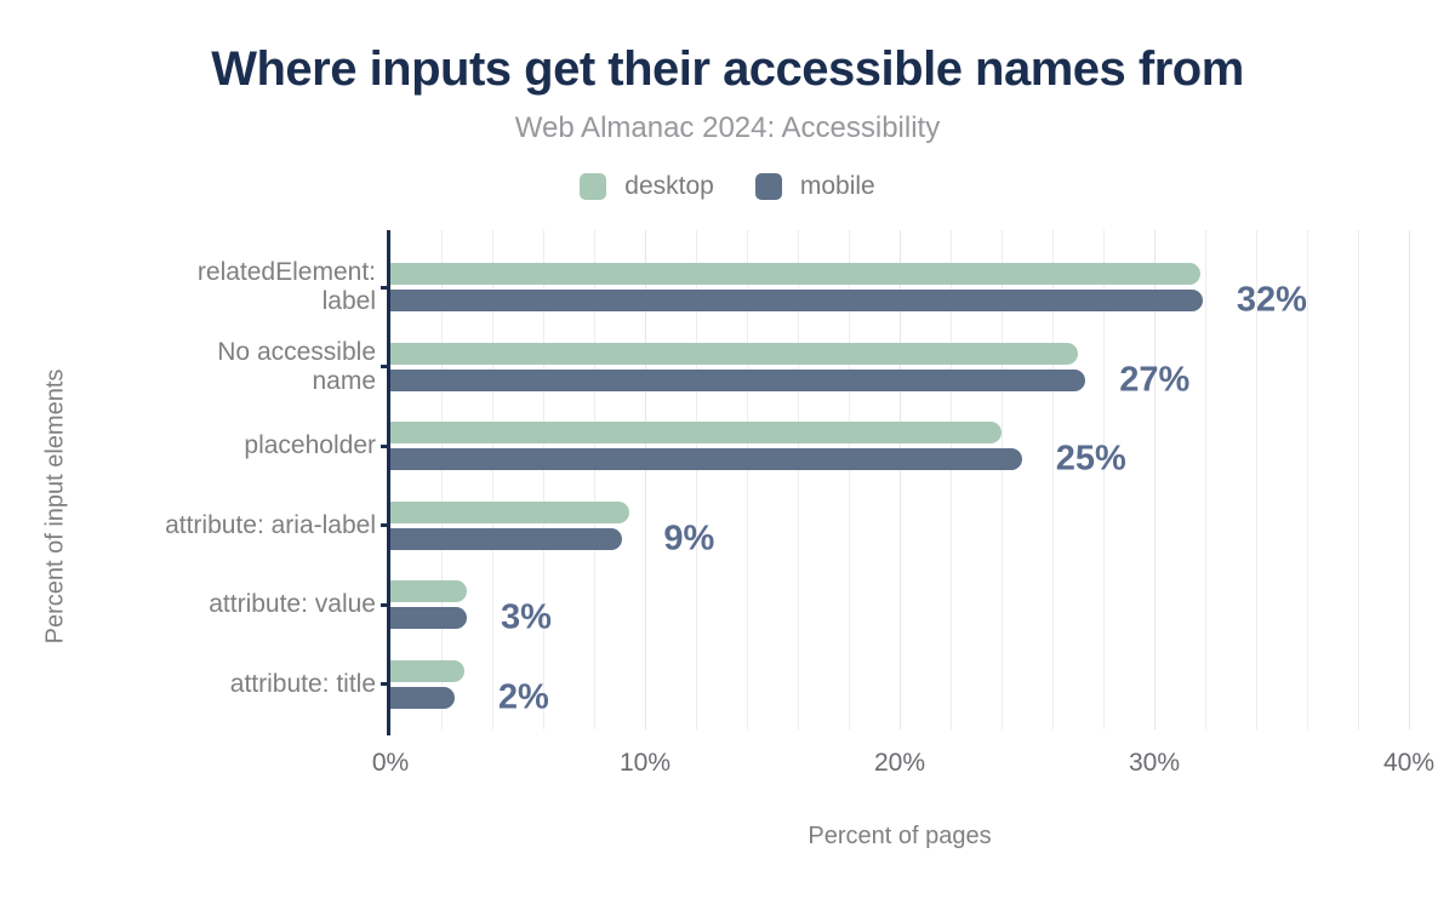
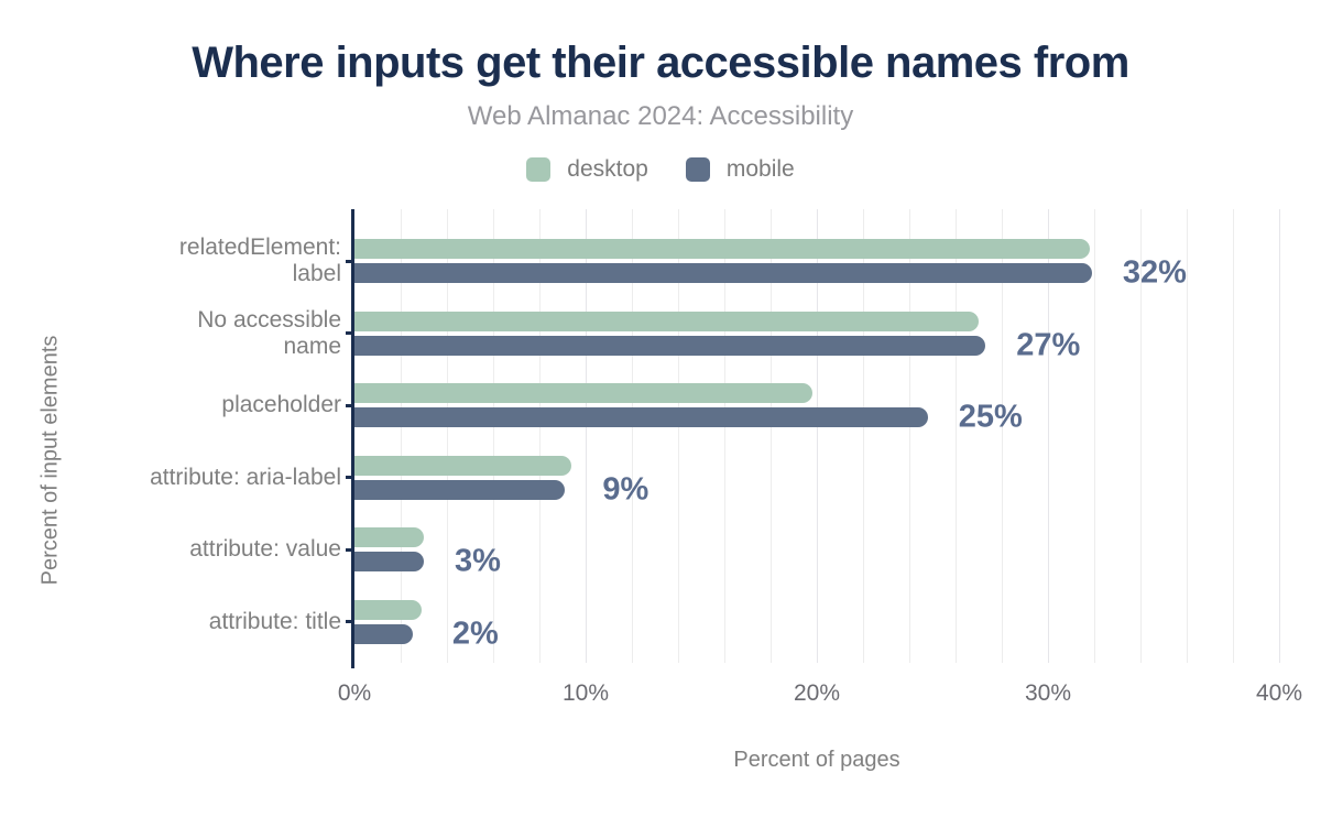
desktop/placeholder: 24.0% -> 19.8%
